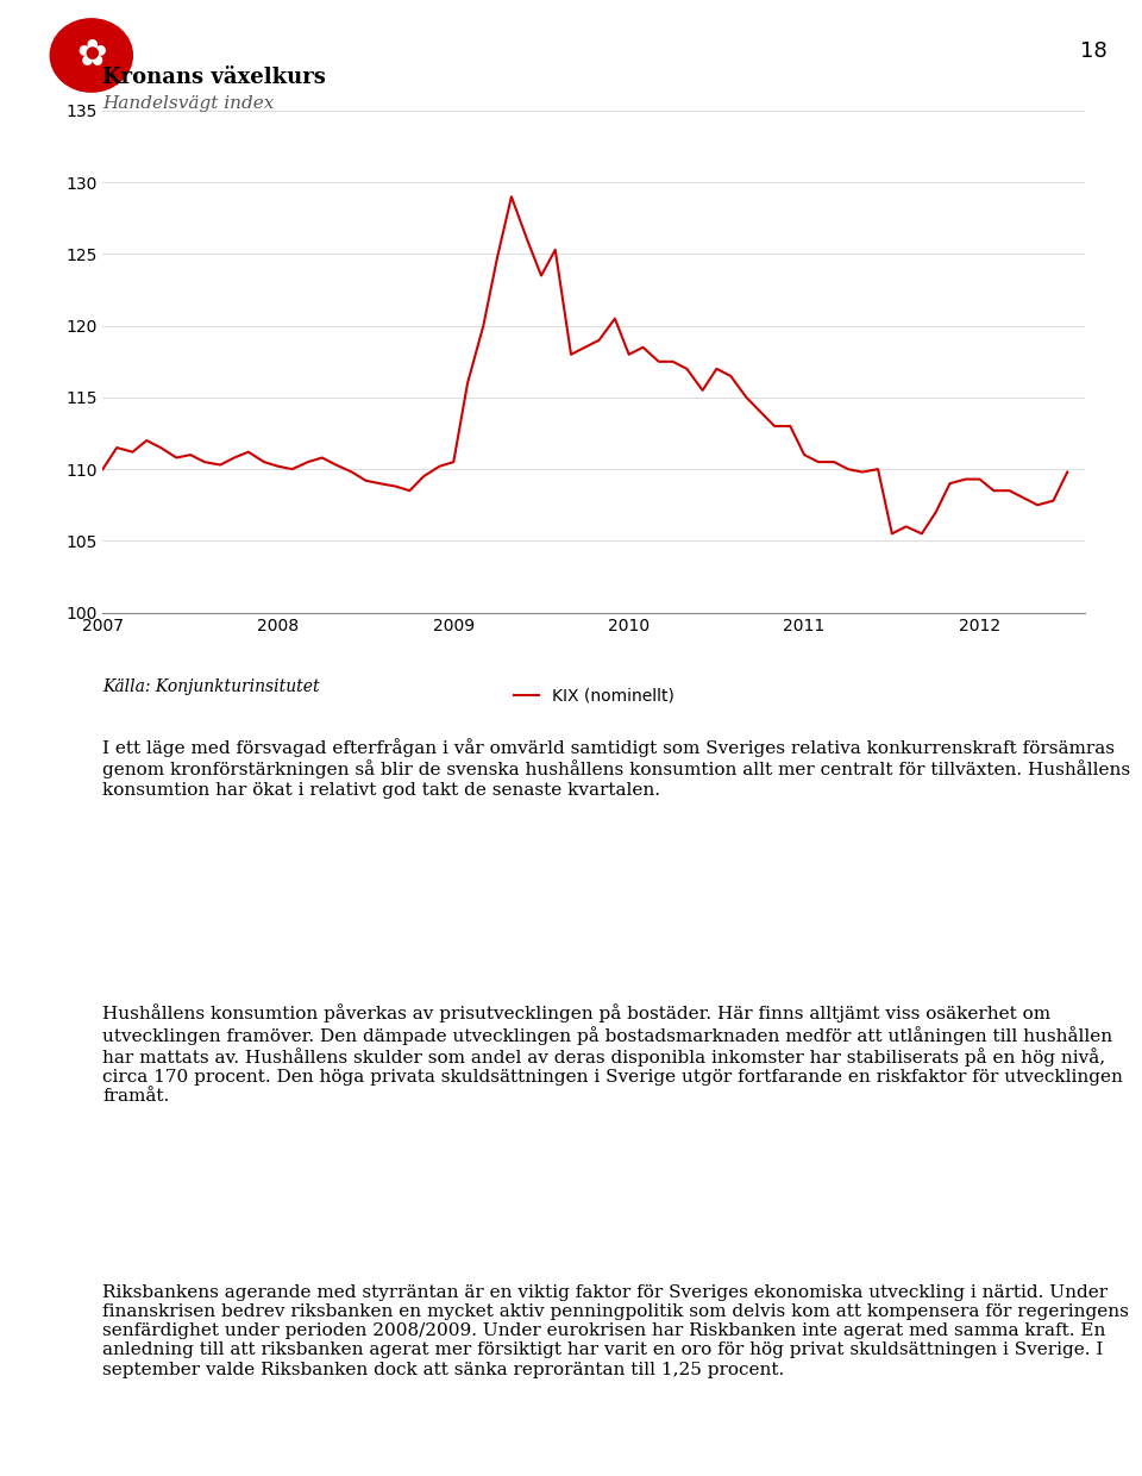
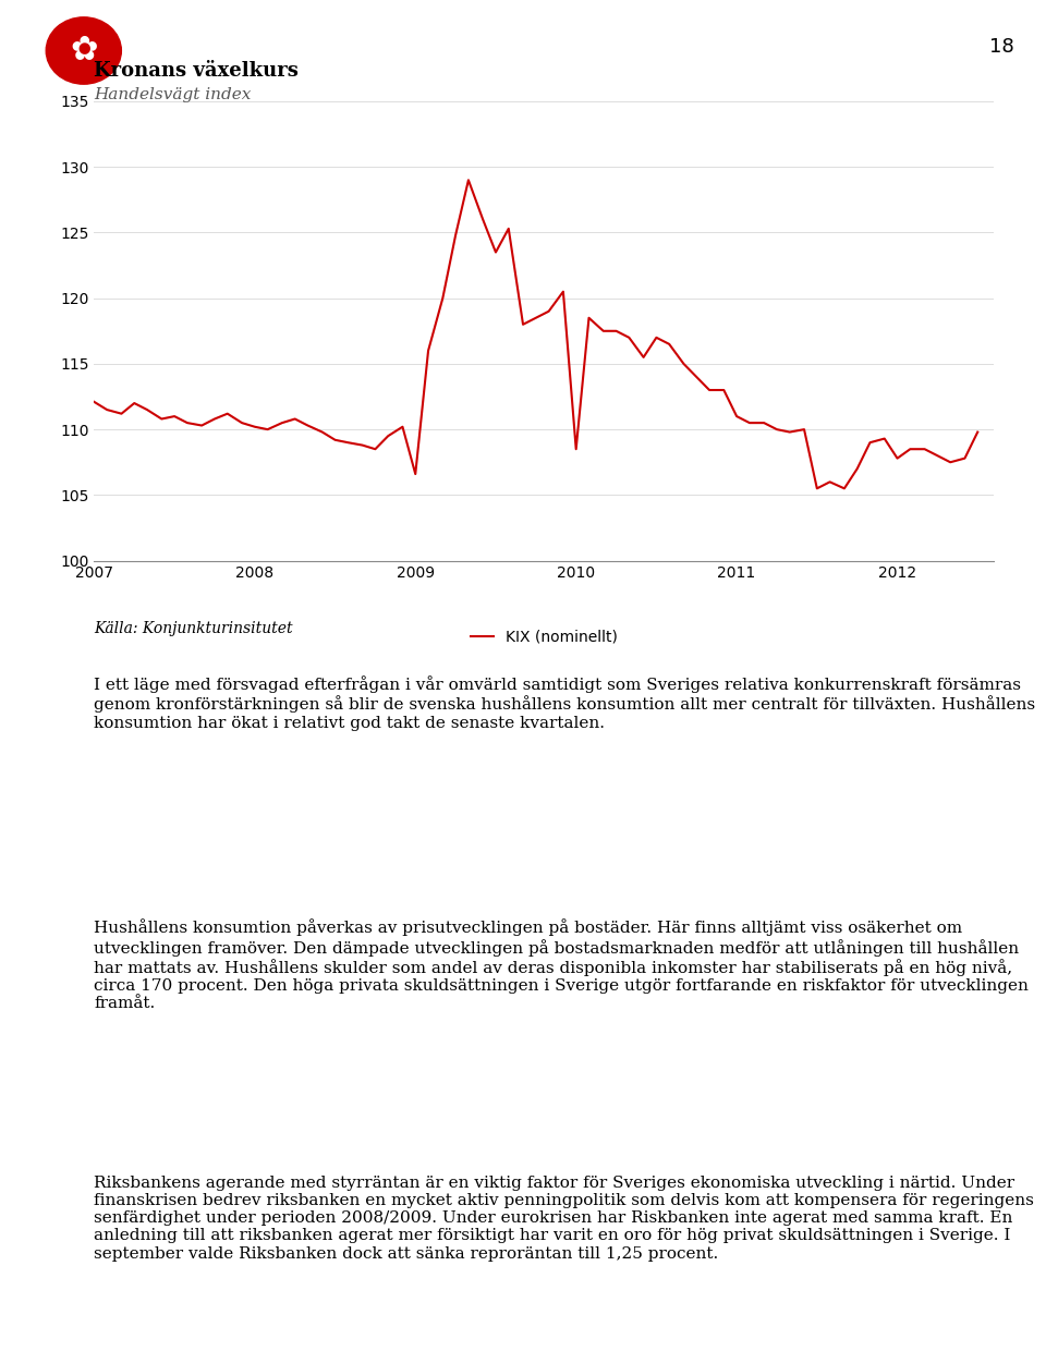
2007: 110.0 -> 112.1
2009: 110.5 -> 106.6
2010: 118.0 -> 108.5
2012: 109.3 -> 107.8
